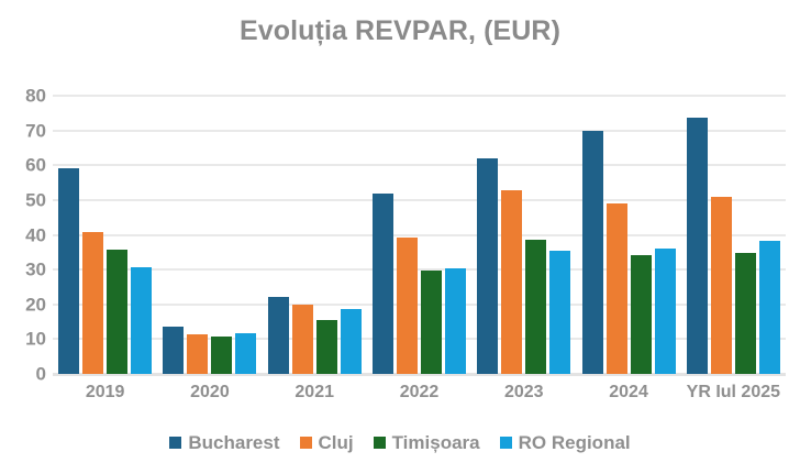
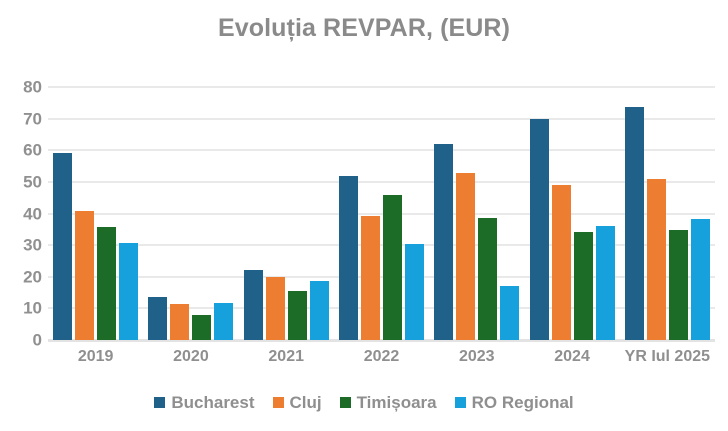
Timișoara/2020: 11 -> 8
Timișoara/2022: 30 -> 46
RO Regional/2023: 35 -> 17
